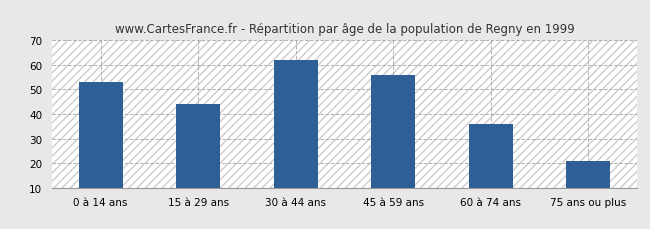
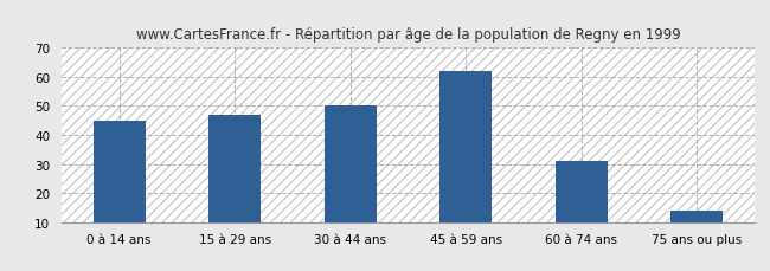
0 à 14 ans: 53 -> 45
15 à 29 ans: 44 -> 47
30 à 44 ans: 62 -> 50
45 à 59 ans: 56 -> 62
60 à 74 ans: 36 -> 31
75 ans ou plus: 21 -> 14
